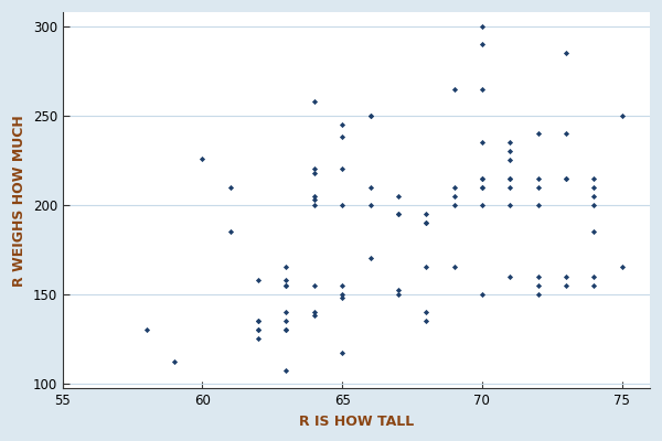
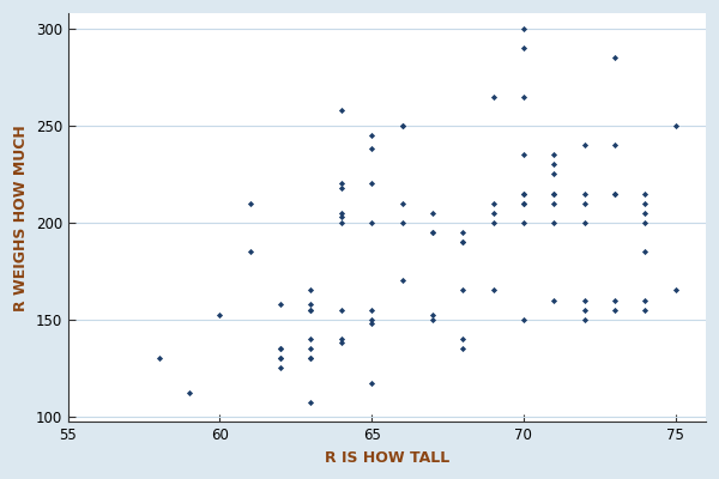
60: 226 -> 152
